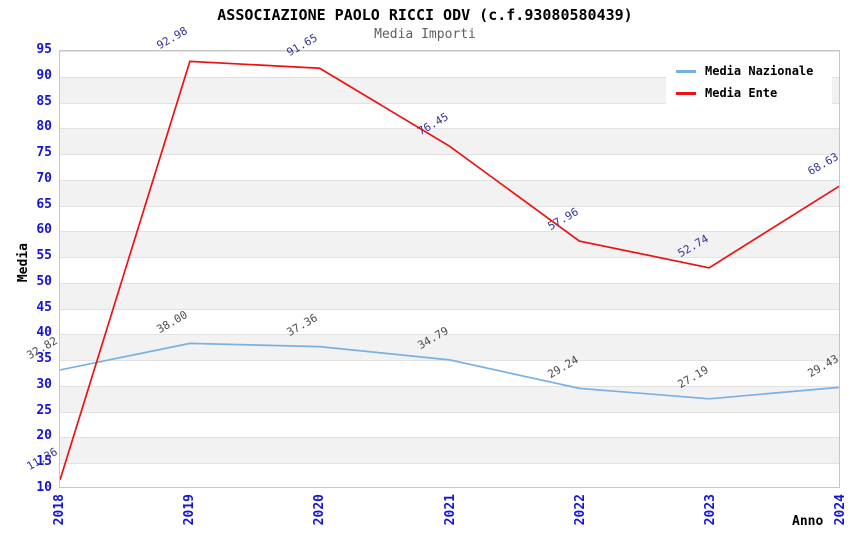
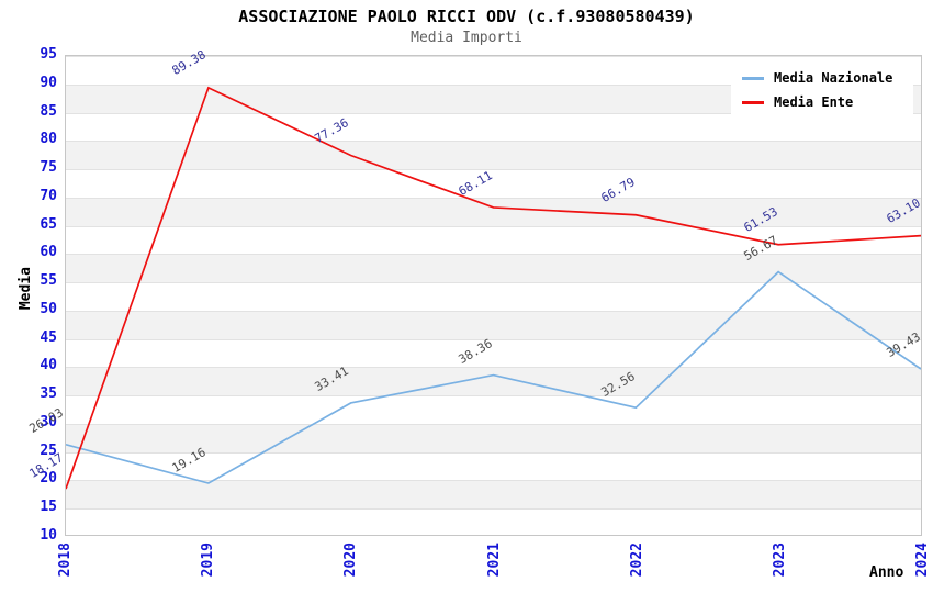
Media Nazionale/2018: 32.82 -> 26.03
Media Ente/2018: 11.36 -> 18.17
Media Nazionale/2019: 38.00 -> 19.16
Media Ente/2019: 92.98 -> 89.38
Media Nazionale/2020: 37.36 -> 33.41
Media Ente/2020: 91.65 -> 77.36
Media Nazionale/2021: 34.79 -> 38.36
Media Ente/2021: 76.45 -> 68.11
Media Nazionale/2022: 29.24 -> 32.56
Media Ente/2022: 57.96 -> 66.79
Media Nazionale/2023: 27.19 -> 56.67
Media Ente/2023: 52.74 -> 61.53
Media Nazionale/2024: 29.43 -> 39.43
Media Ente/2024: 68.63 -> 63.10
